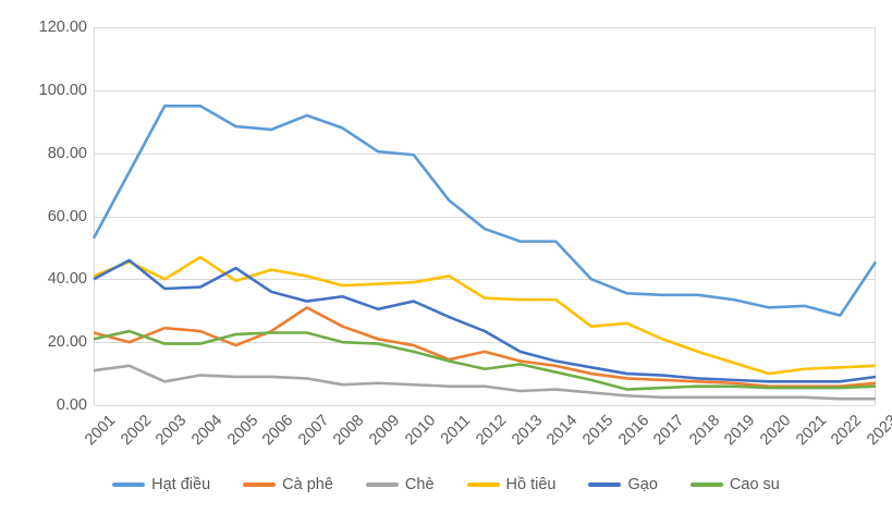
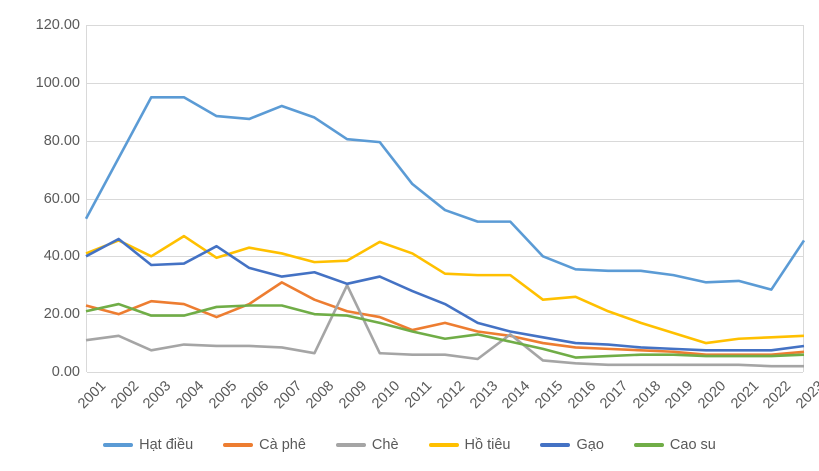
Chè/2009: 7 -> 30
Hồ tiêu/2010: 39 -> 45
Chè/2014: 5 -> 13
